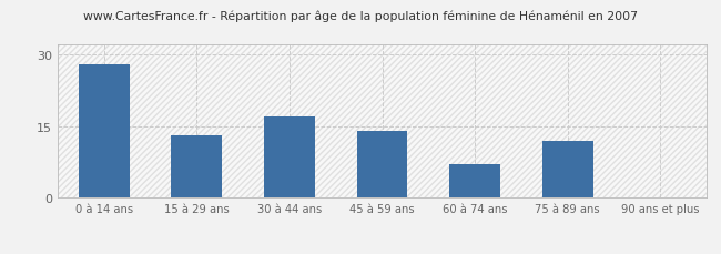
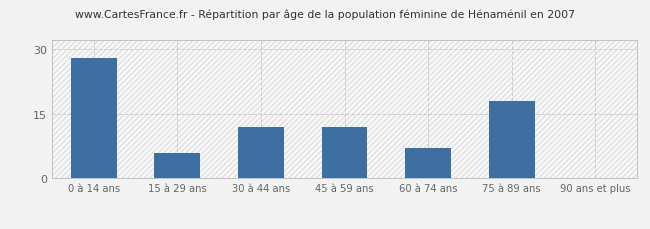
15 à 29 ans: 13 -> 6
30 à 44 ans: 17 -> 12
45 à 59 ans: 14 -> 12
75 à 89 ans: 12 -> 18
